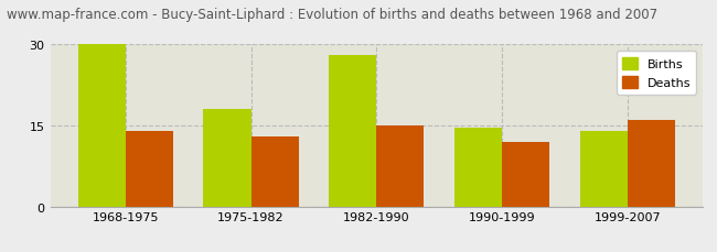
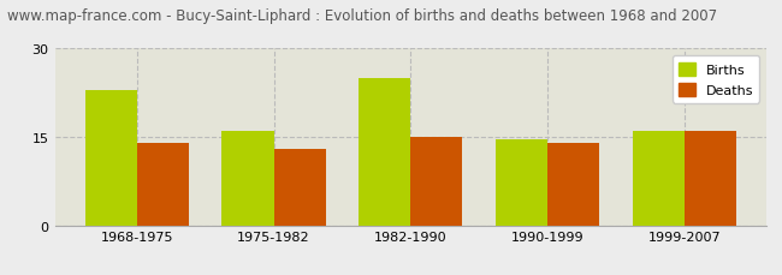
Births/1968-1975: 30.0 -> 23.0
Births/1975-1982: 18.0 -> 16.0
Births/1982-1990: 28.0 -> 25.0
Deaths/1990-1999: 12 -> 14
Births/1999-2007: 14.0 -> 16.0
